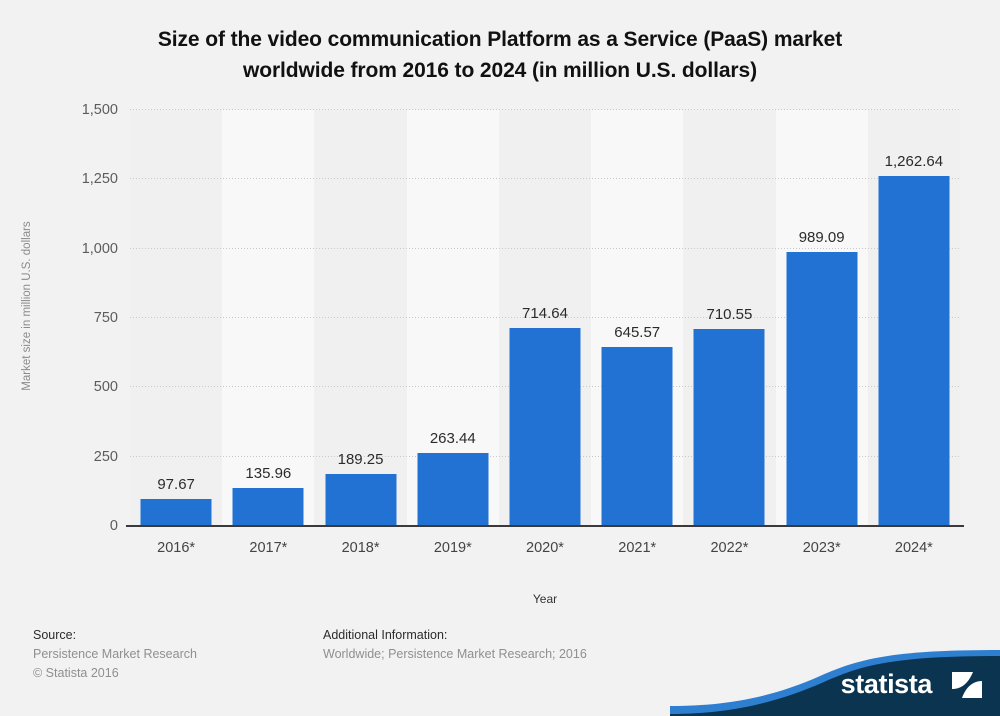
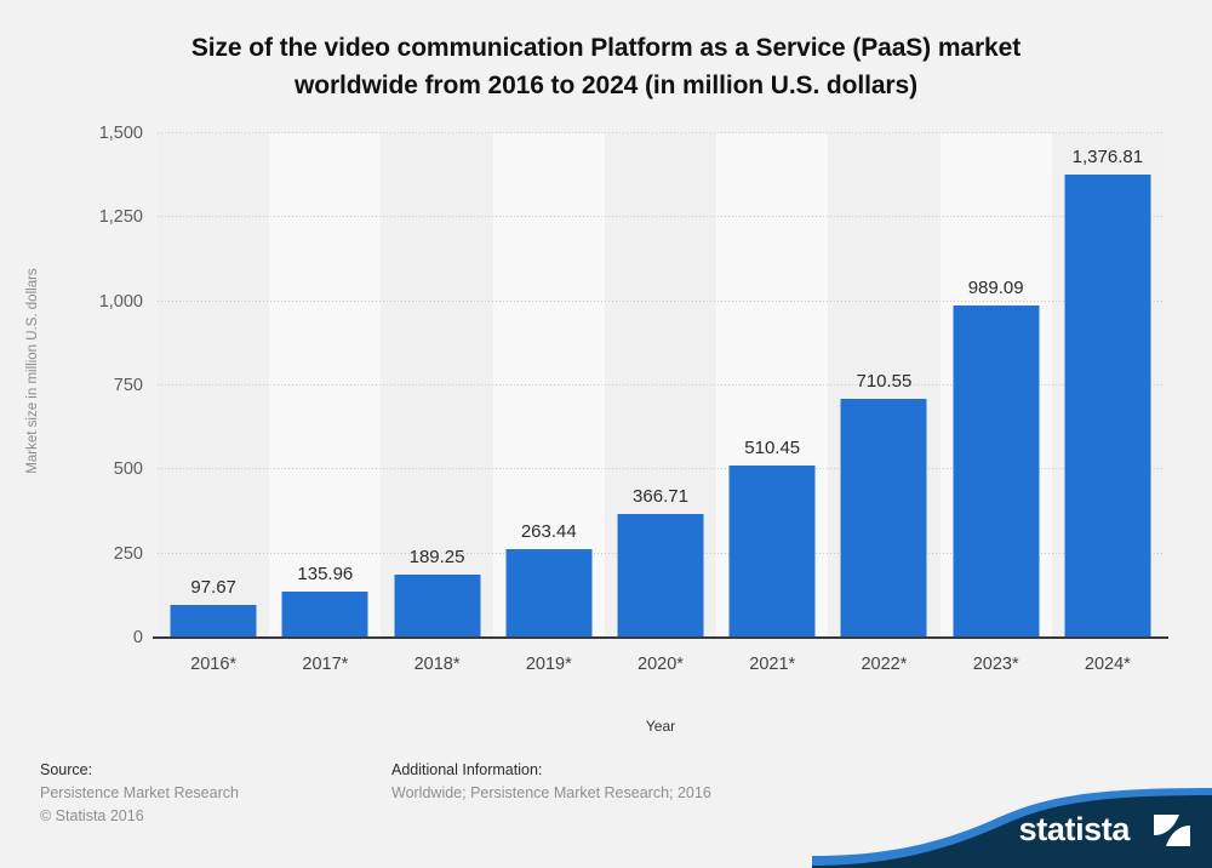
2020*: 714.64 -> 366.71
2021*: 645.57 -> 510.45
2024*: 1,262.64 -> 1,376.81
